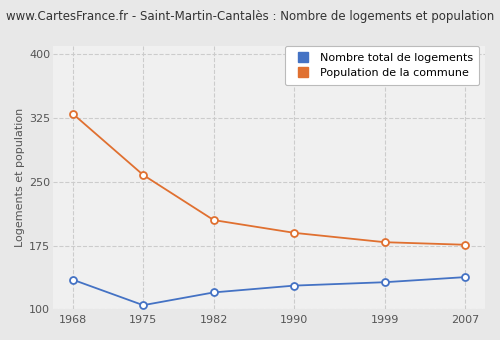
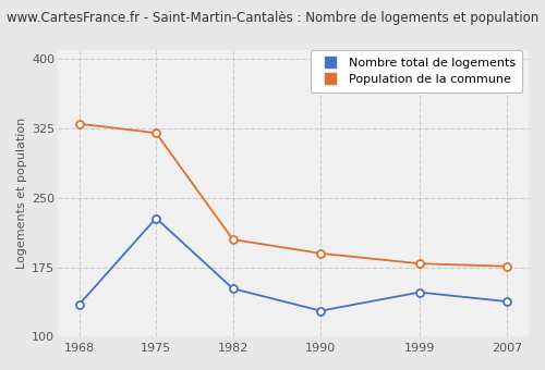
Nombre total de logements/1975: 105 -> 228
Population de la commune/1975: 258 -> 320
Nombre total de logements/1982: 120 -> 152
Nombre total de logements/1999: 132 -> 148
